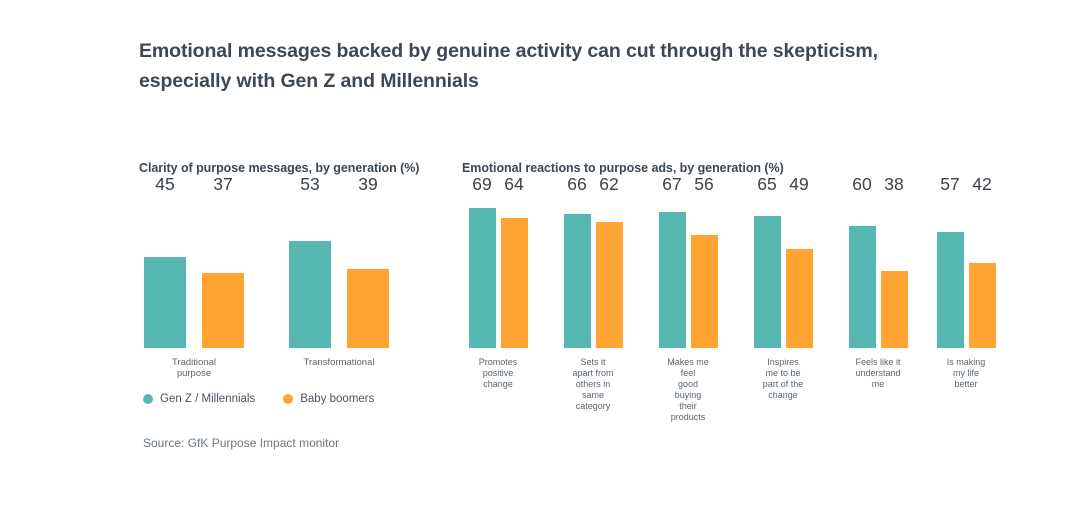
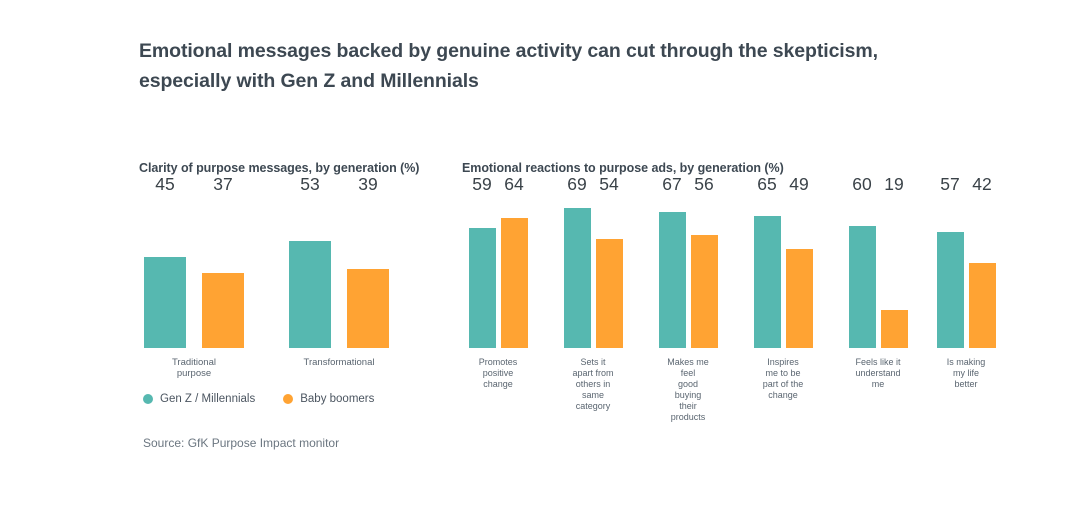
Emotional reactions to purpose ads, by generation (%)/Gen Z / Millennials/Promotes positive change: 69 -> 59
Emotional reactions to purpose ads, by generation (%)/Gen Z / Millennials/Sets it apart from others in same category: 66 -> 69
Emotional reactions to purpose ads, by generation (%)/Baby boomers/Sets it apart from others in same category: 62 -> 54
Emotional reactions to purpose ads, by generation (%)/Baby boomers/Feels like it understand me: 38 -> 19
